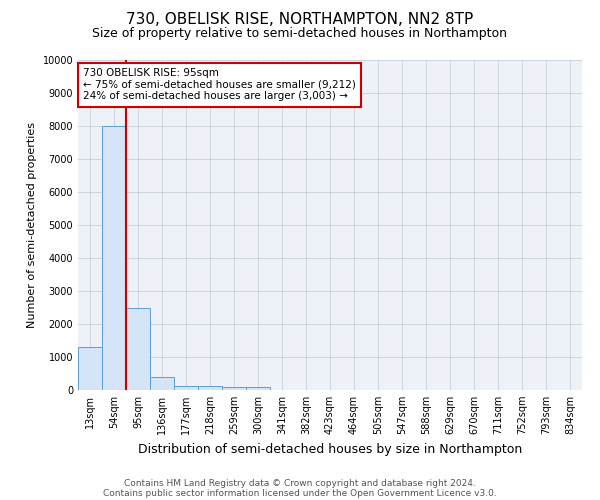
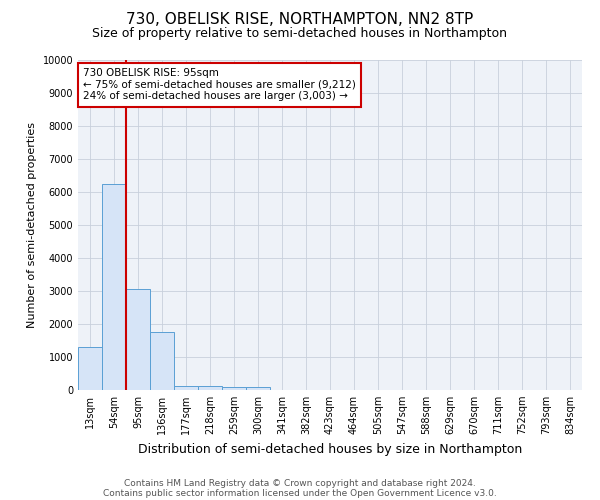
54sqm: 8000 -> 6250
95sqm: 2500 -> 3050
136sqm: 380 -> 1750
